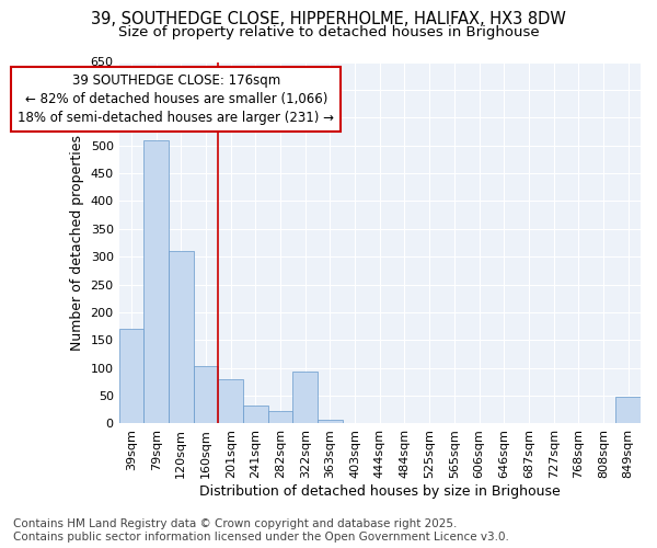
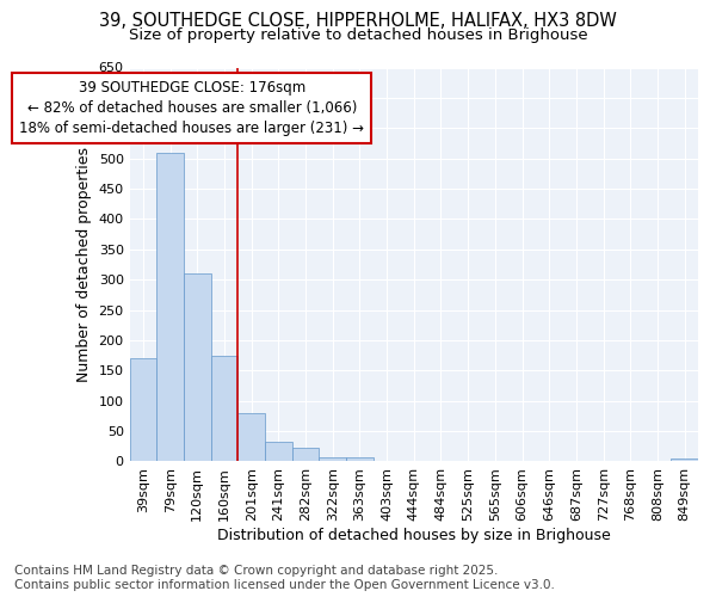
160sqm: 104 -> 175
322sqm: 94 -> 6
849sqm: 48 -> 5
